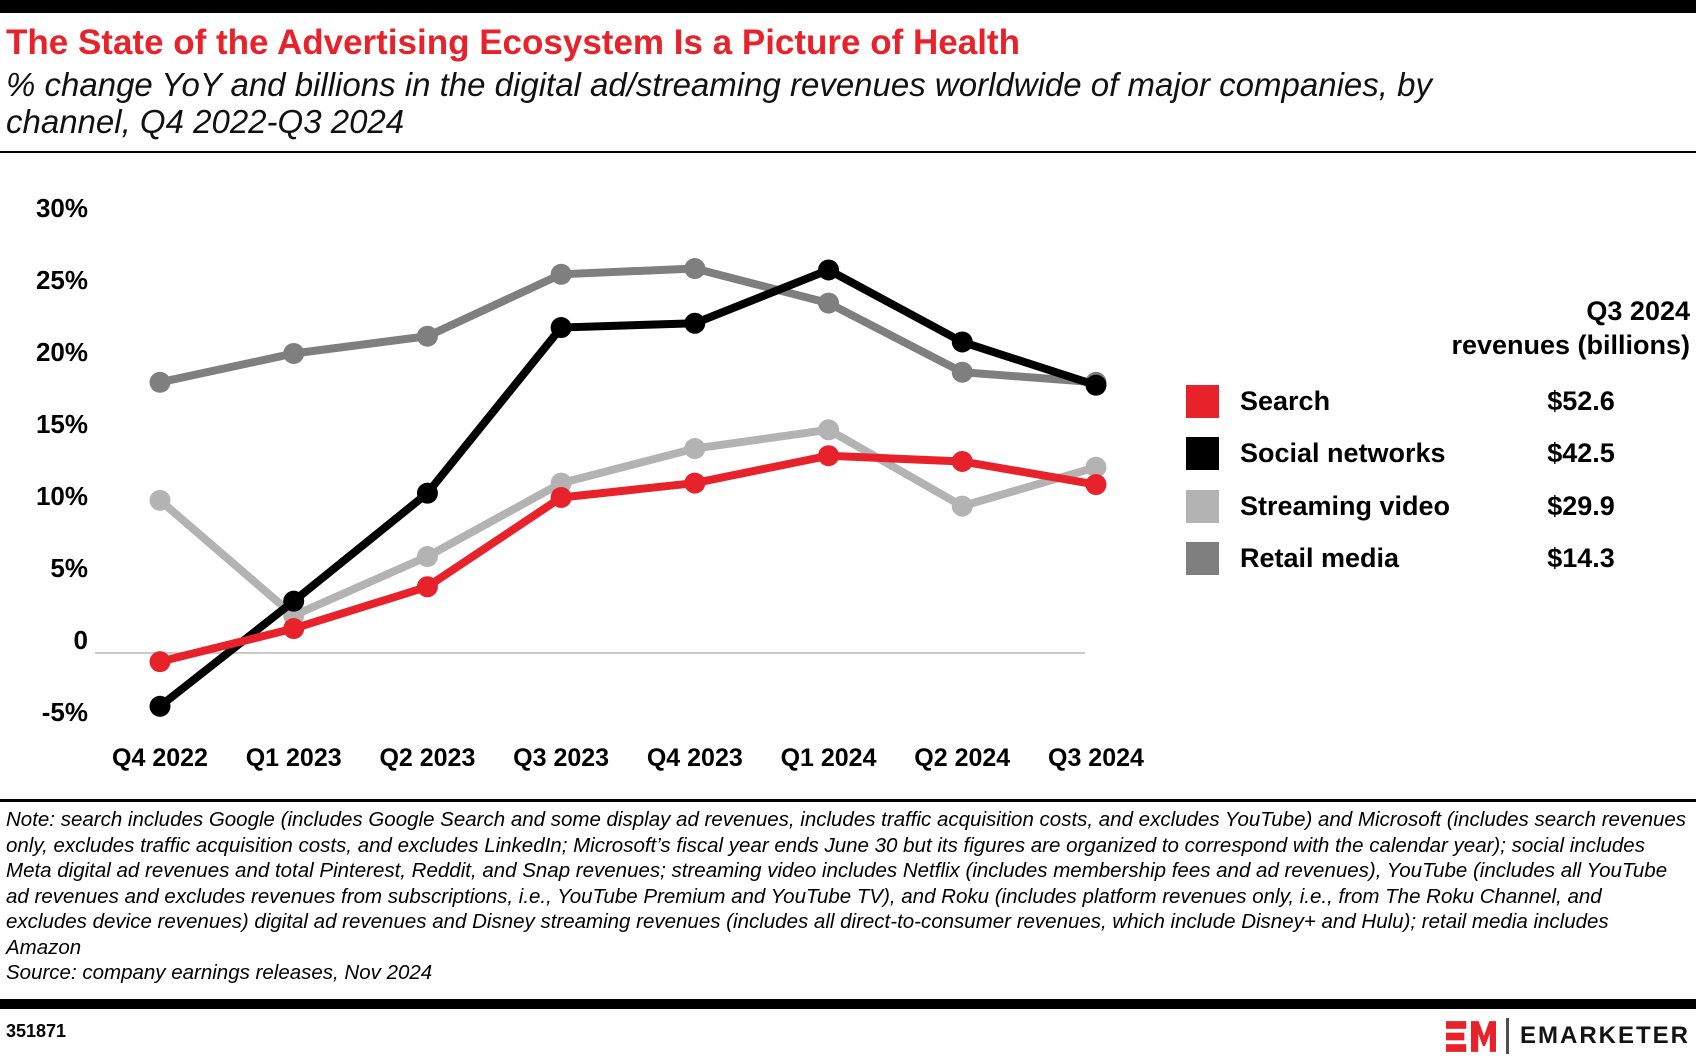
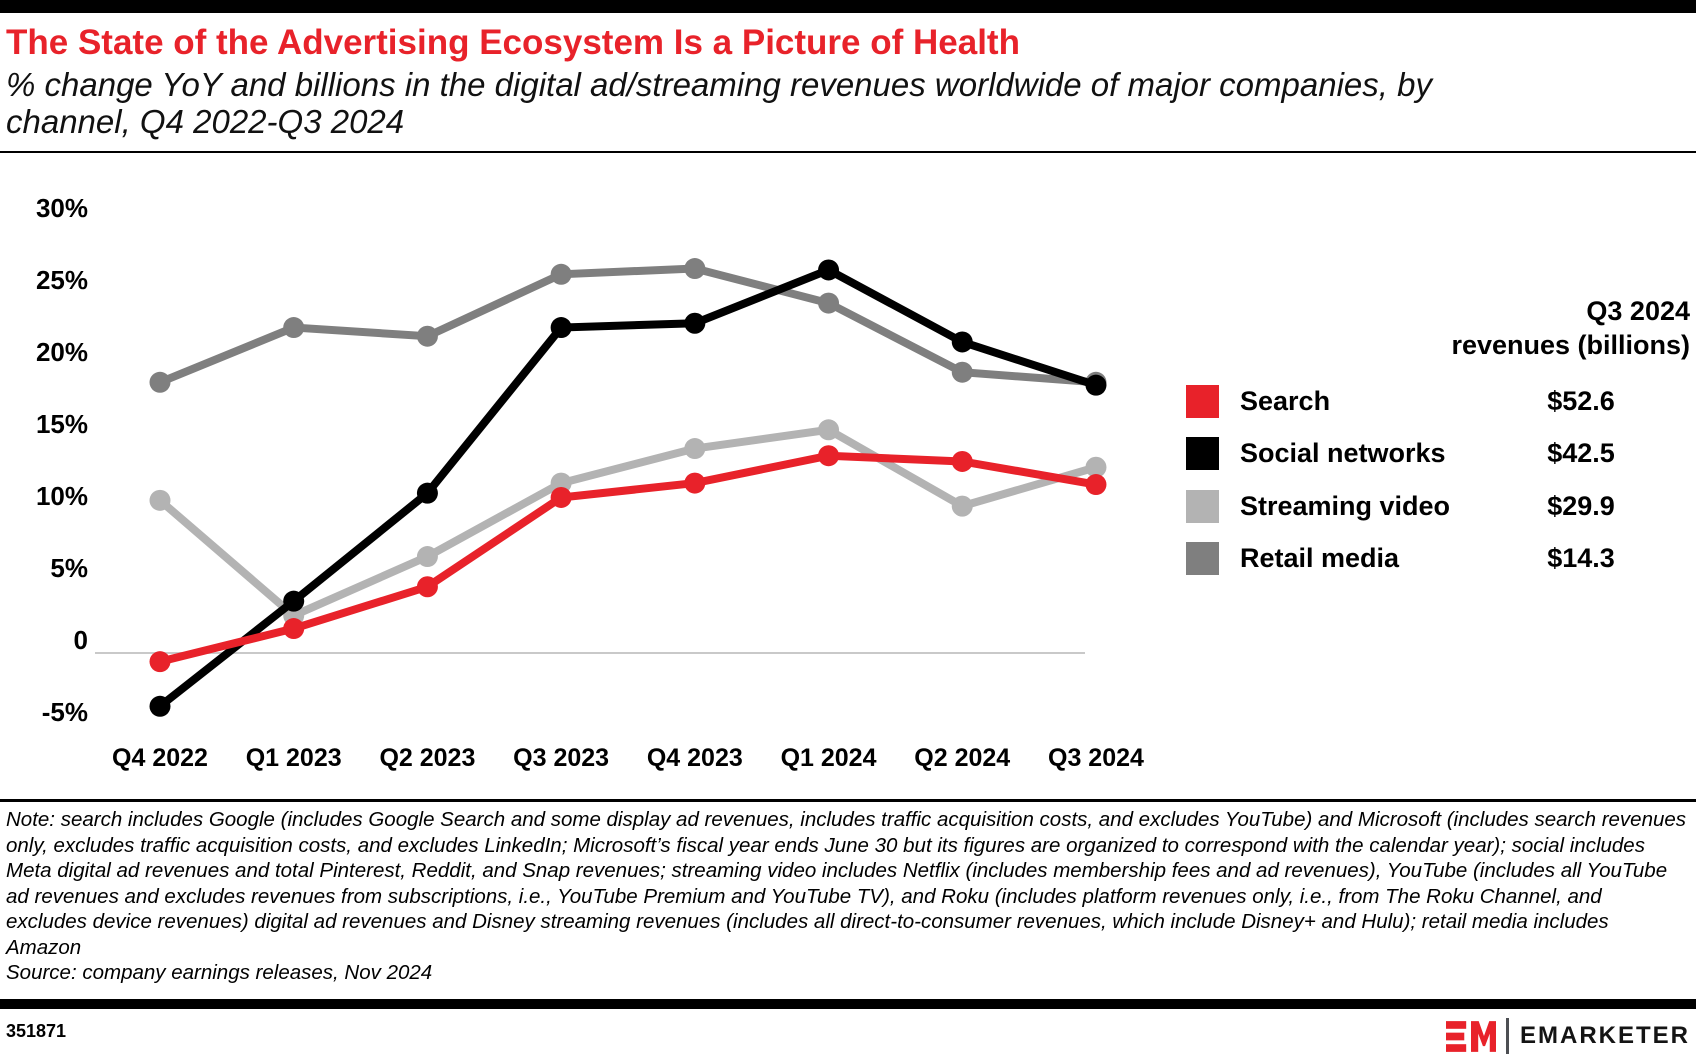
Retail media/Q1 2023: 20.8% -> 22.6%
